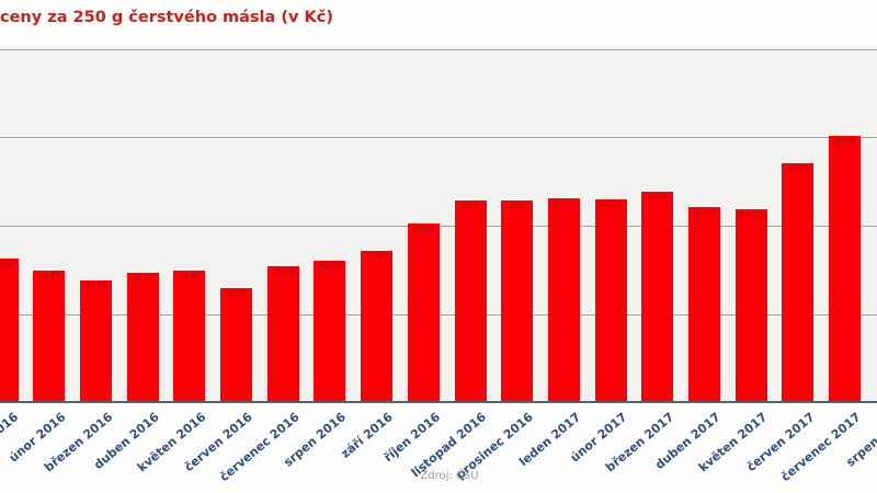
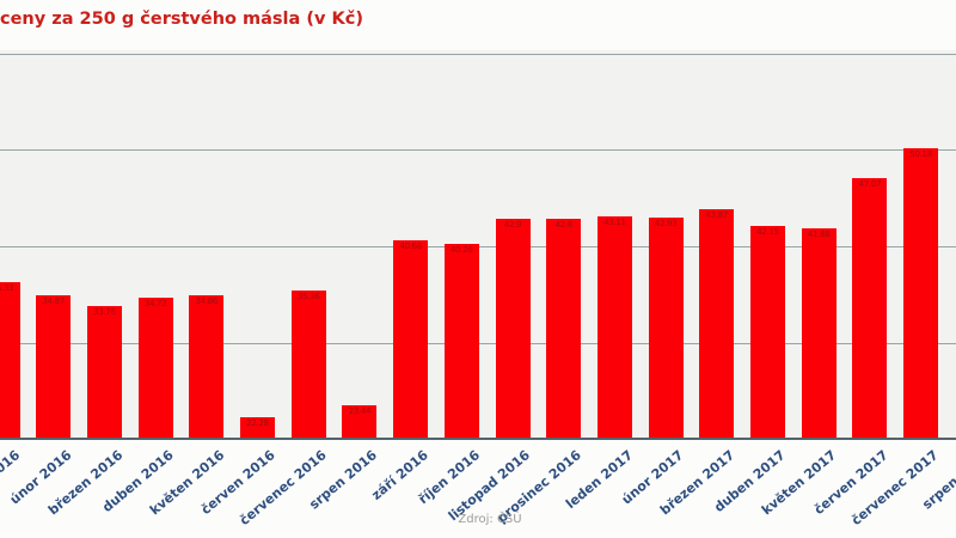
červen 2016: 32.87 -> 22.28
srpen 2016: 36.03 -> 23.44
září 2016: 37.12 -> 40.68
